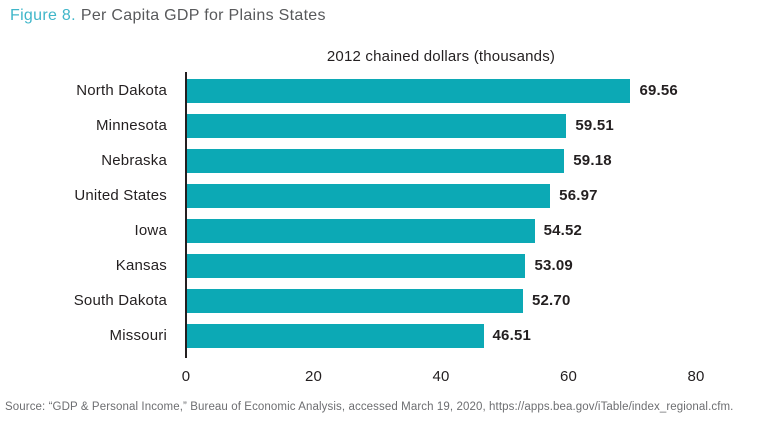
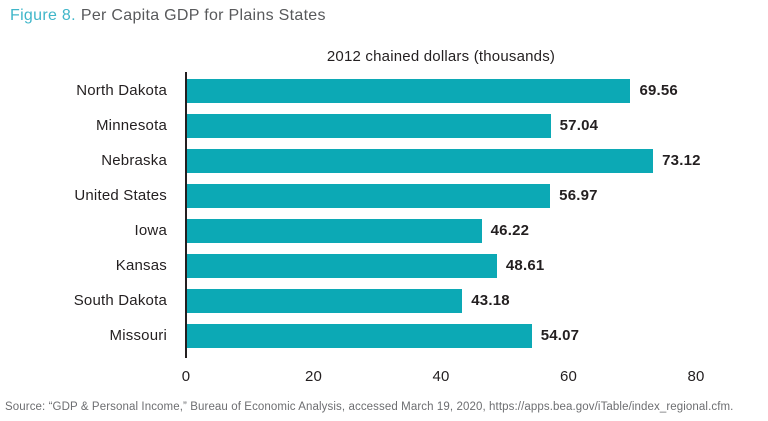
Minnesota: 59.51 -> 57.04
Nebraska: 59.18 -> 73.12
Iowa: 54.52 -> 46.22
Kansas: 53.09 -> 48.61
South Dakota: 52.70 -> 43.18
Missouri: 46.51 -> 54.07
